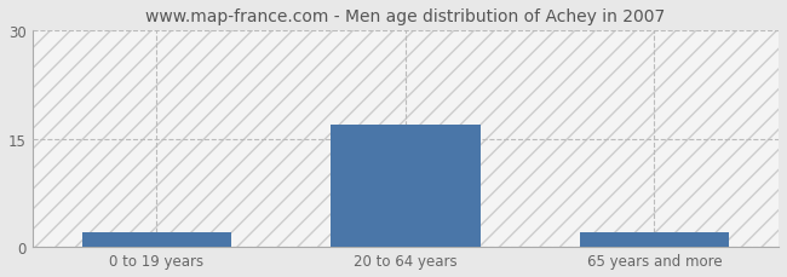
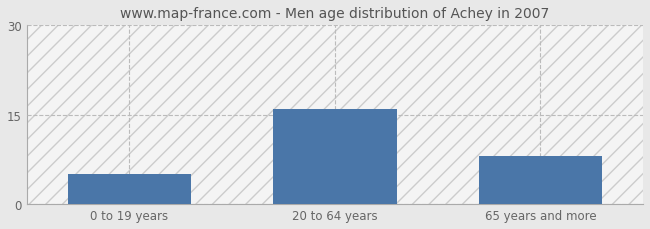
0 to 19 years: 2 -> 5
20 to 64 years: 17 -> 16
65 years and more: 2 -> 8
